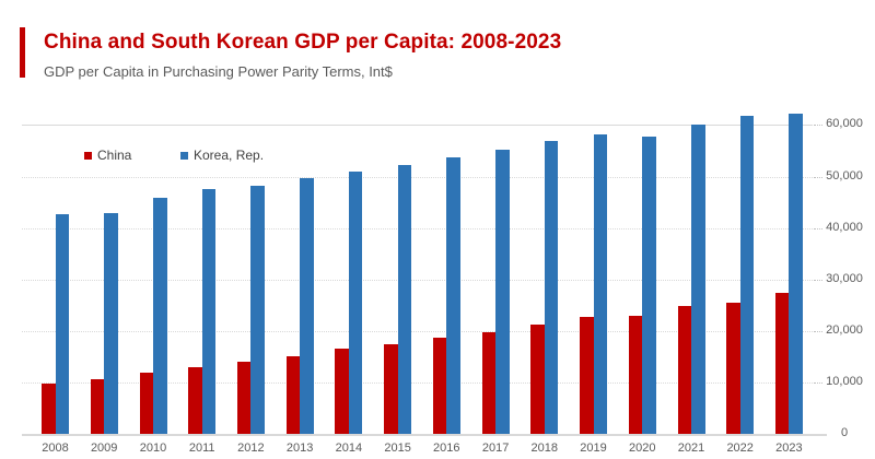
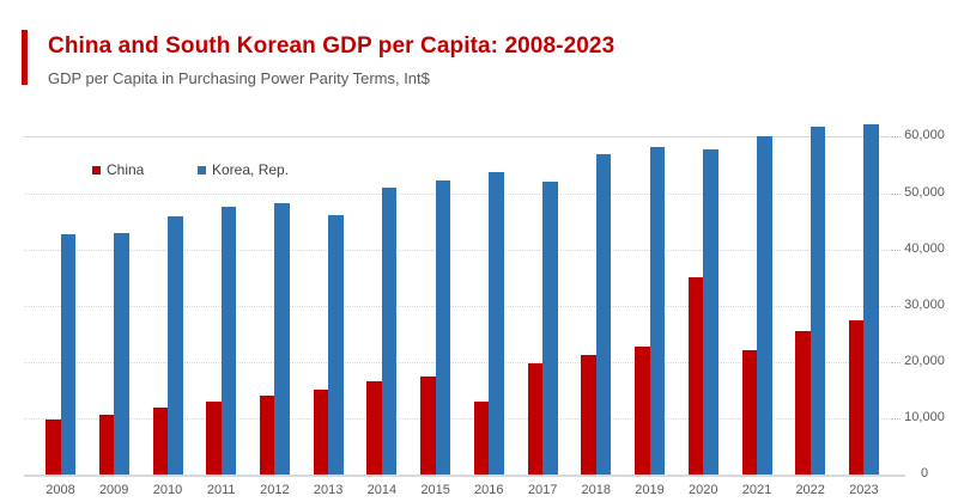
Korea, Rep./2013: 50000 -> 46000
China/2016: 19000 -> 13000
Korea, Rep./2017: 55000 -> 52000
China/2020: 23000 -> 35000
China/2021: 25000 -> 22000
